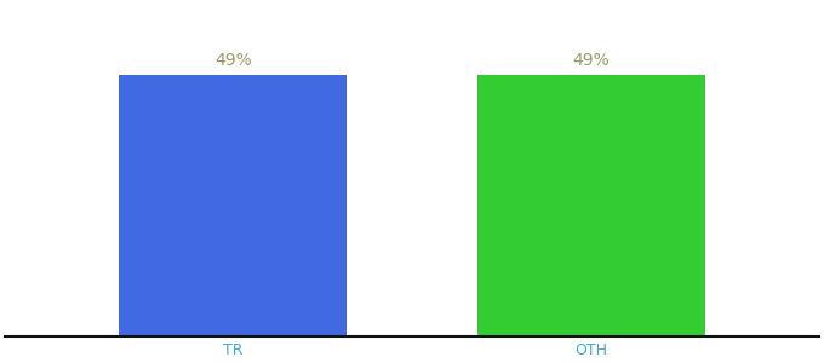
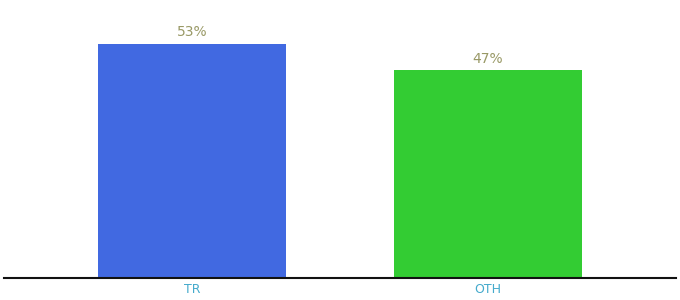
TR: 49% -> 53%
OTH: 49% -> 47%
